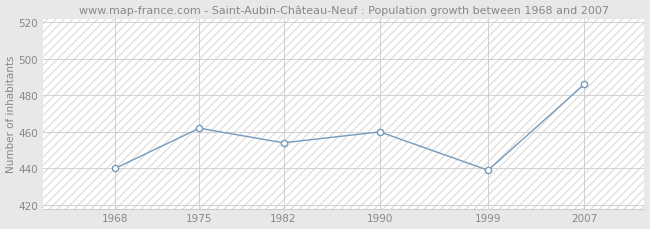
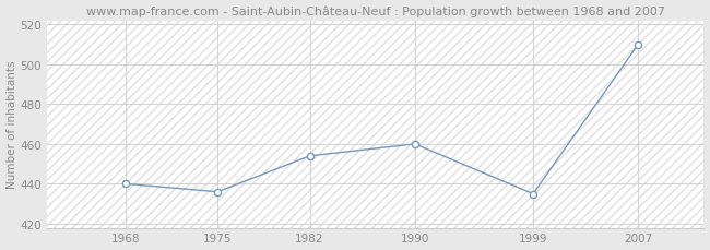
1975: 462 -> 436
1999: 439 -> 435
2007: 486 -> 510
